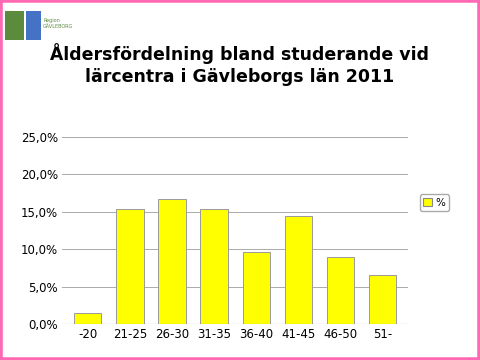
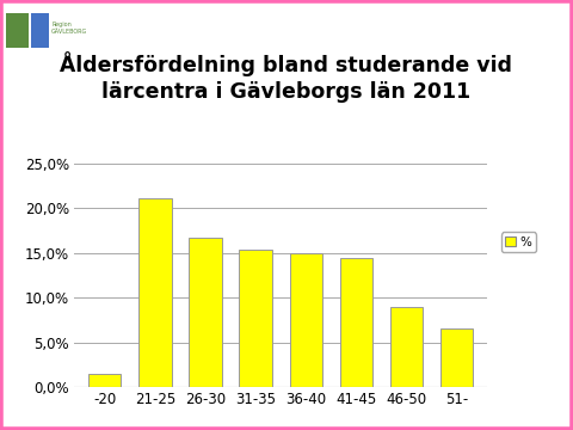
21-25: 15,4% -> 21,1%
36-40: 9,6% -> 15,0%
